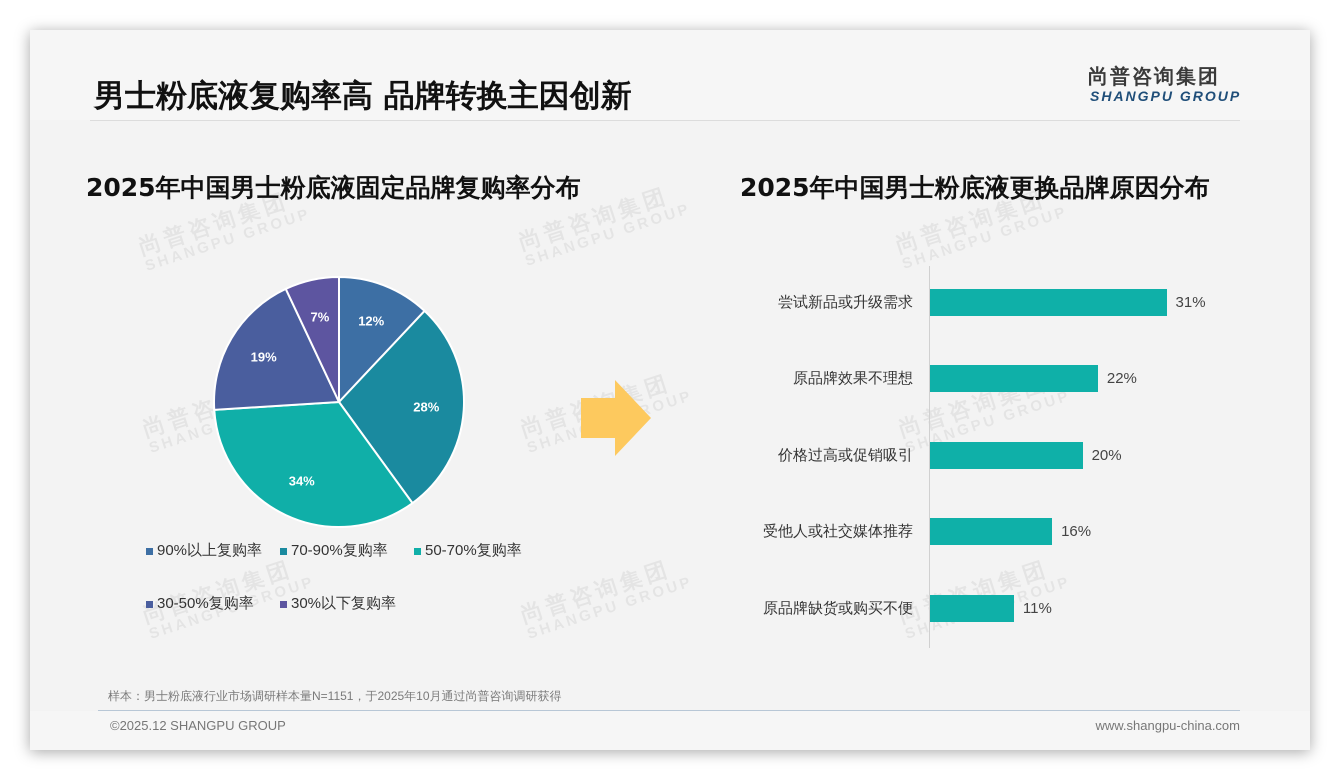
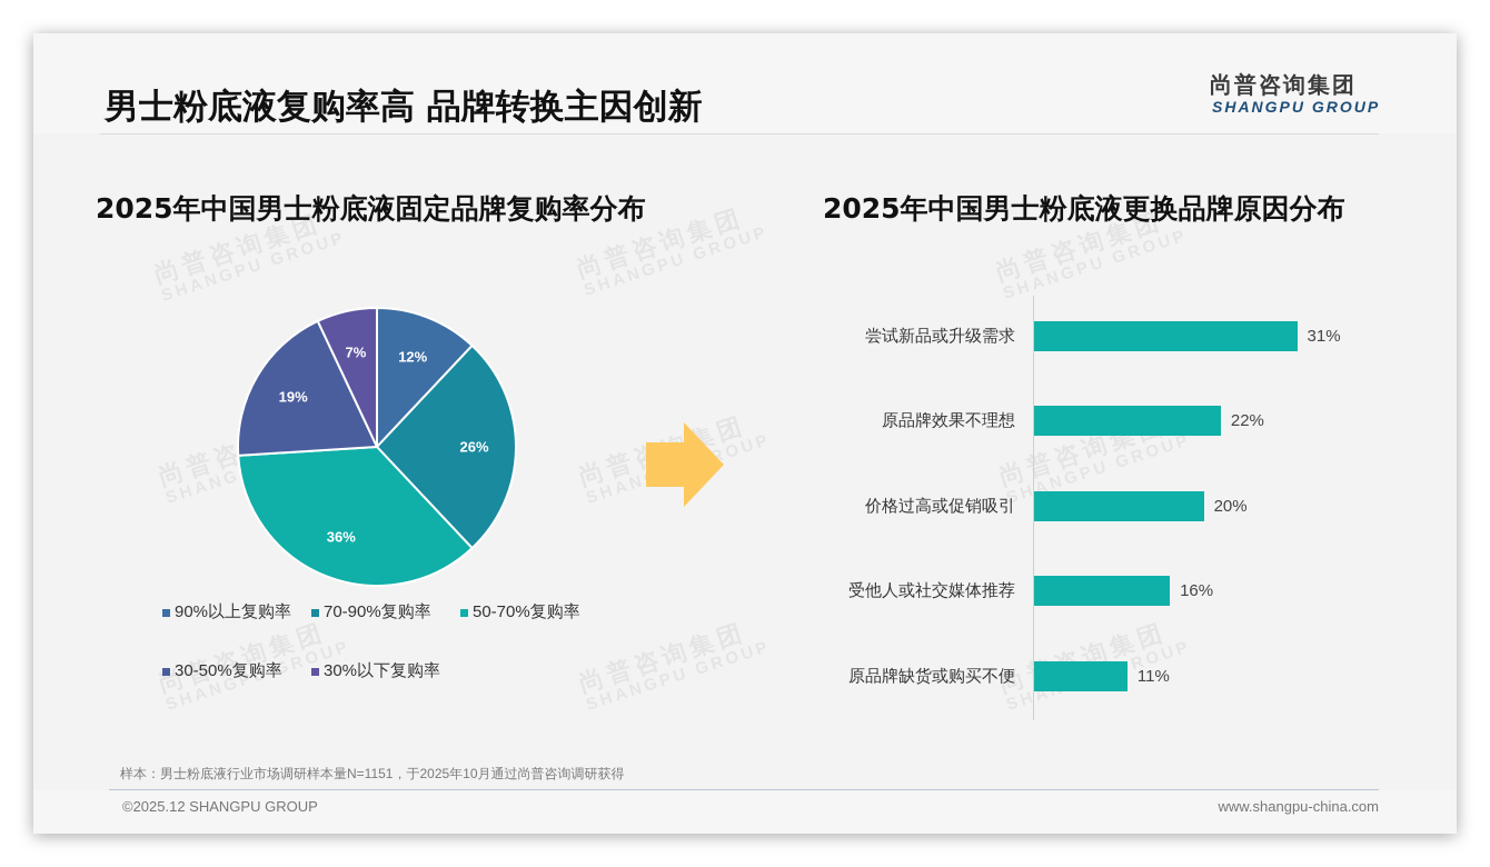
2025年中国男士粉底液固定品牌复购率分布/70-90%复购率: 28% -> 26%
2025年中国男士粉底液固定品牌复购率分布/50-70%复购率: 34% -> 36%
